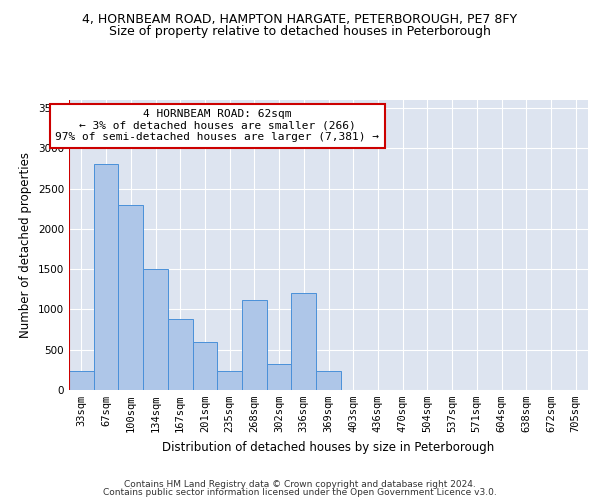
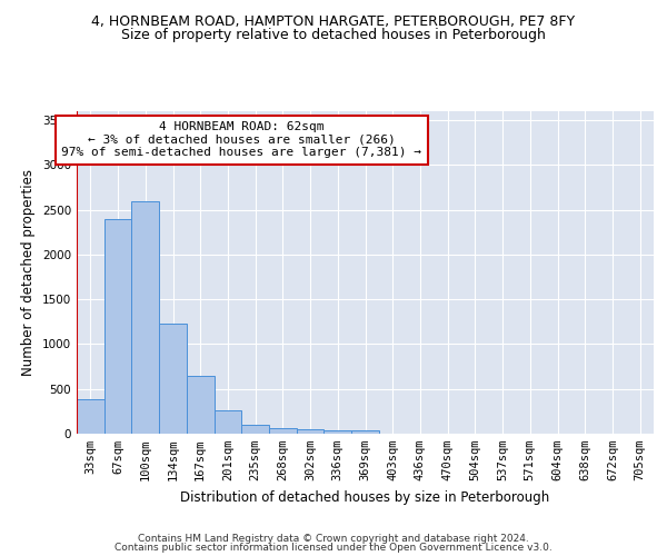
33sqm: 240 -> 390
67sqm: 2800 -> 2400
100sqm: 2300 -> 2600
134sqm: 1500 -> 1230
167sqm: 880 -> 640
201sqm: 600 -> 260
235sqm: 240 -> 100
268sqm: 1120 -> 60
302sqm: 320 -> 60
336sqm: 1200 -> 40
369sqm: 240 -> 40
